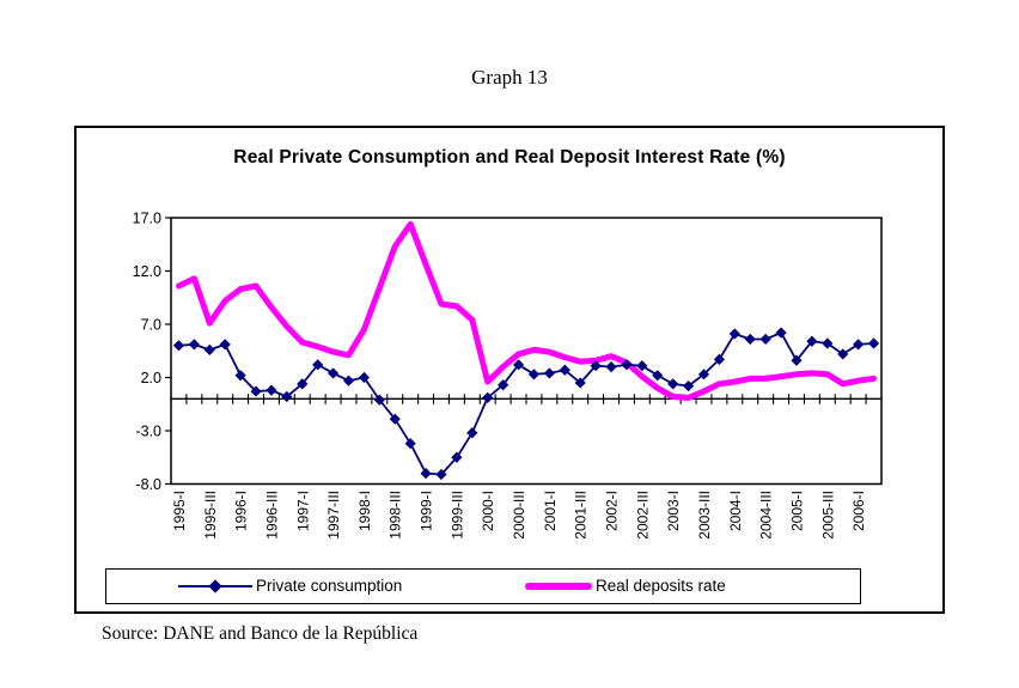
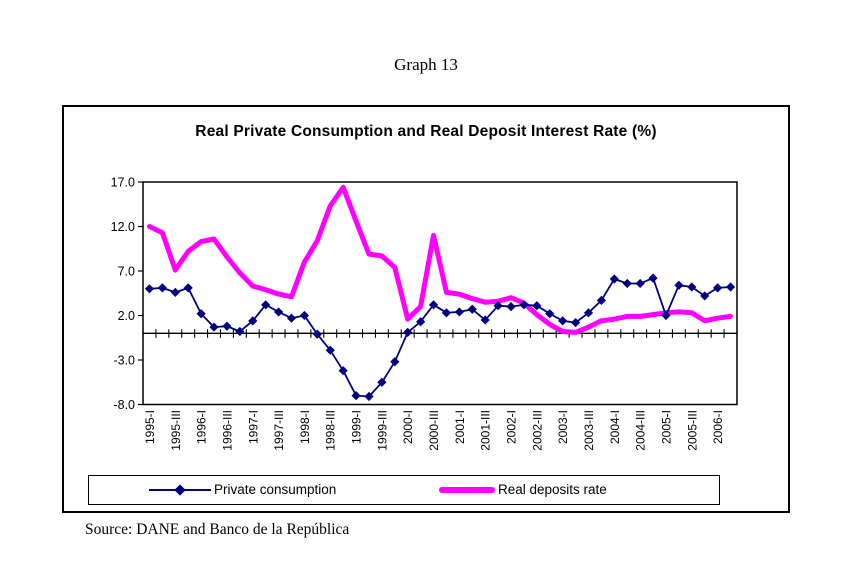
Real deposits rate/1995-I: 11 -> 12
Real deposits rate/1998-I: 6 -> 8
Real deposits rate/2000-III: 4 -> 11
Private consumption/2005-I: 4 -> 2
